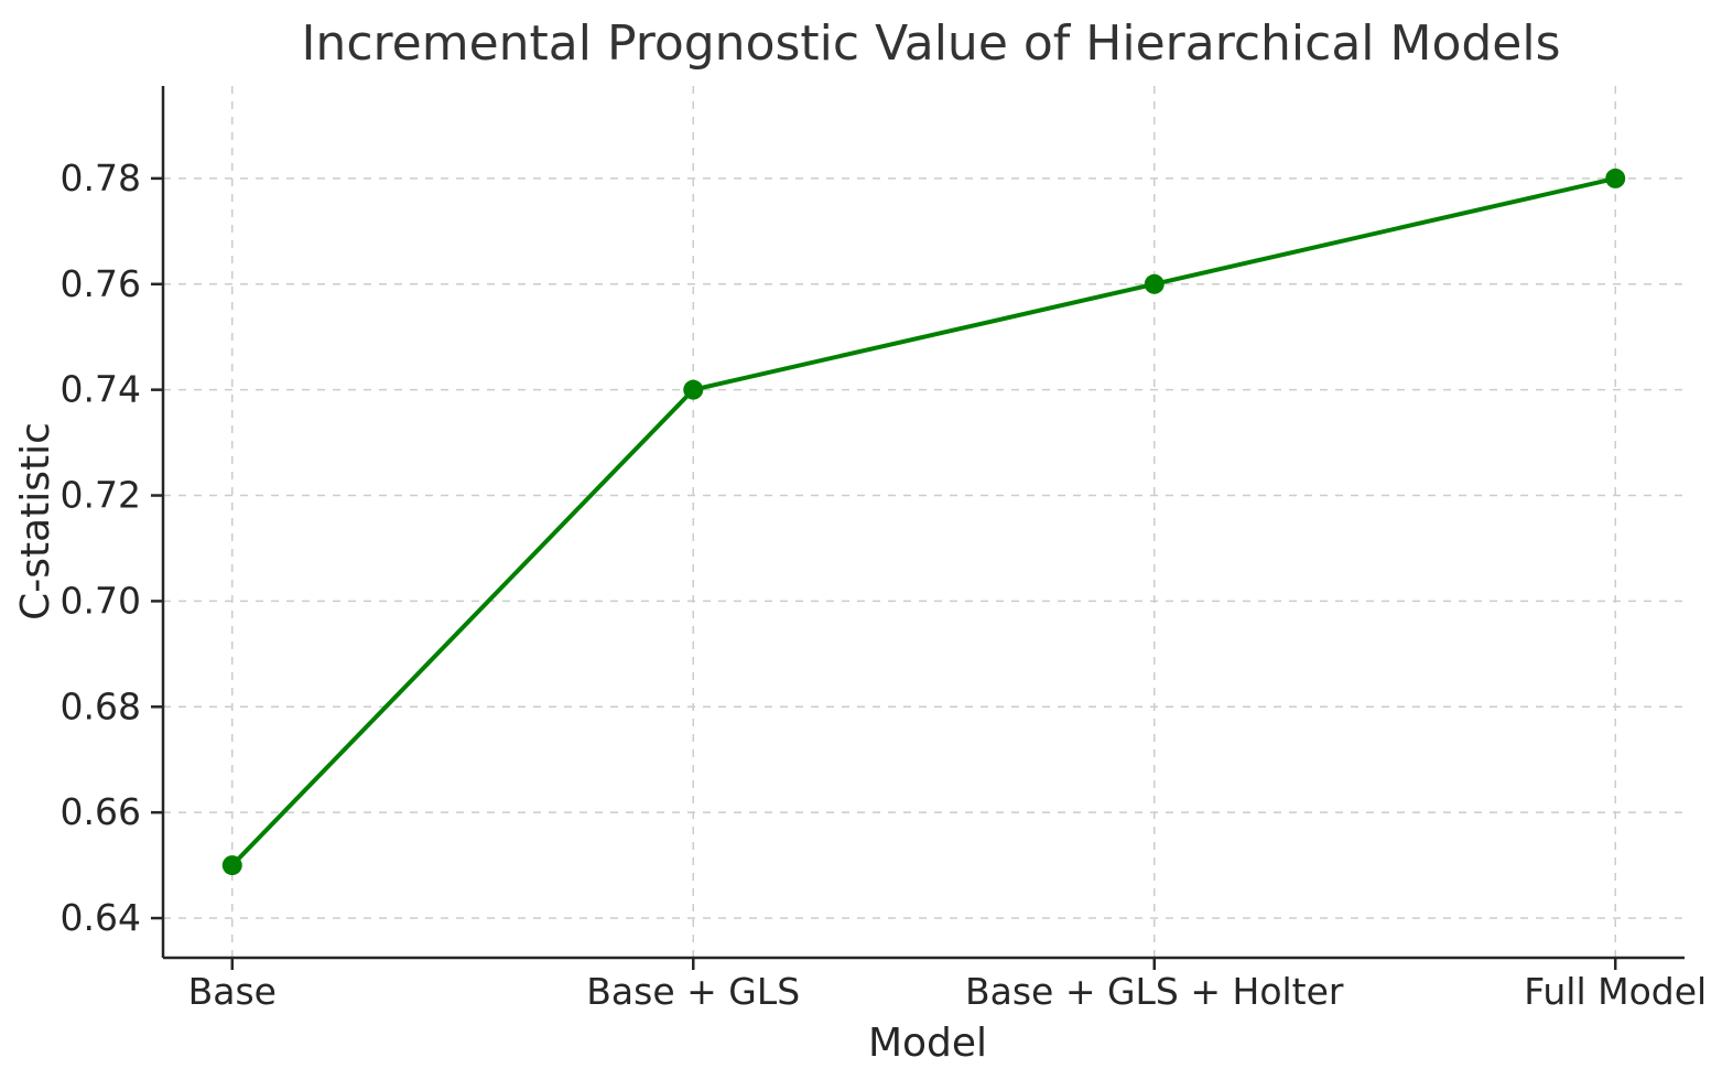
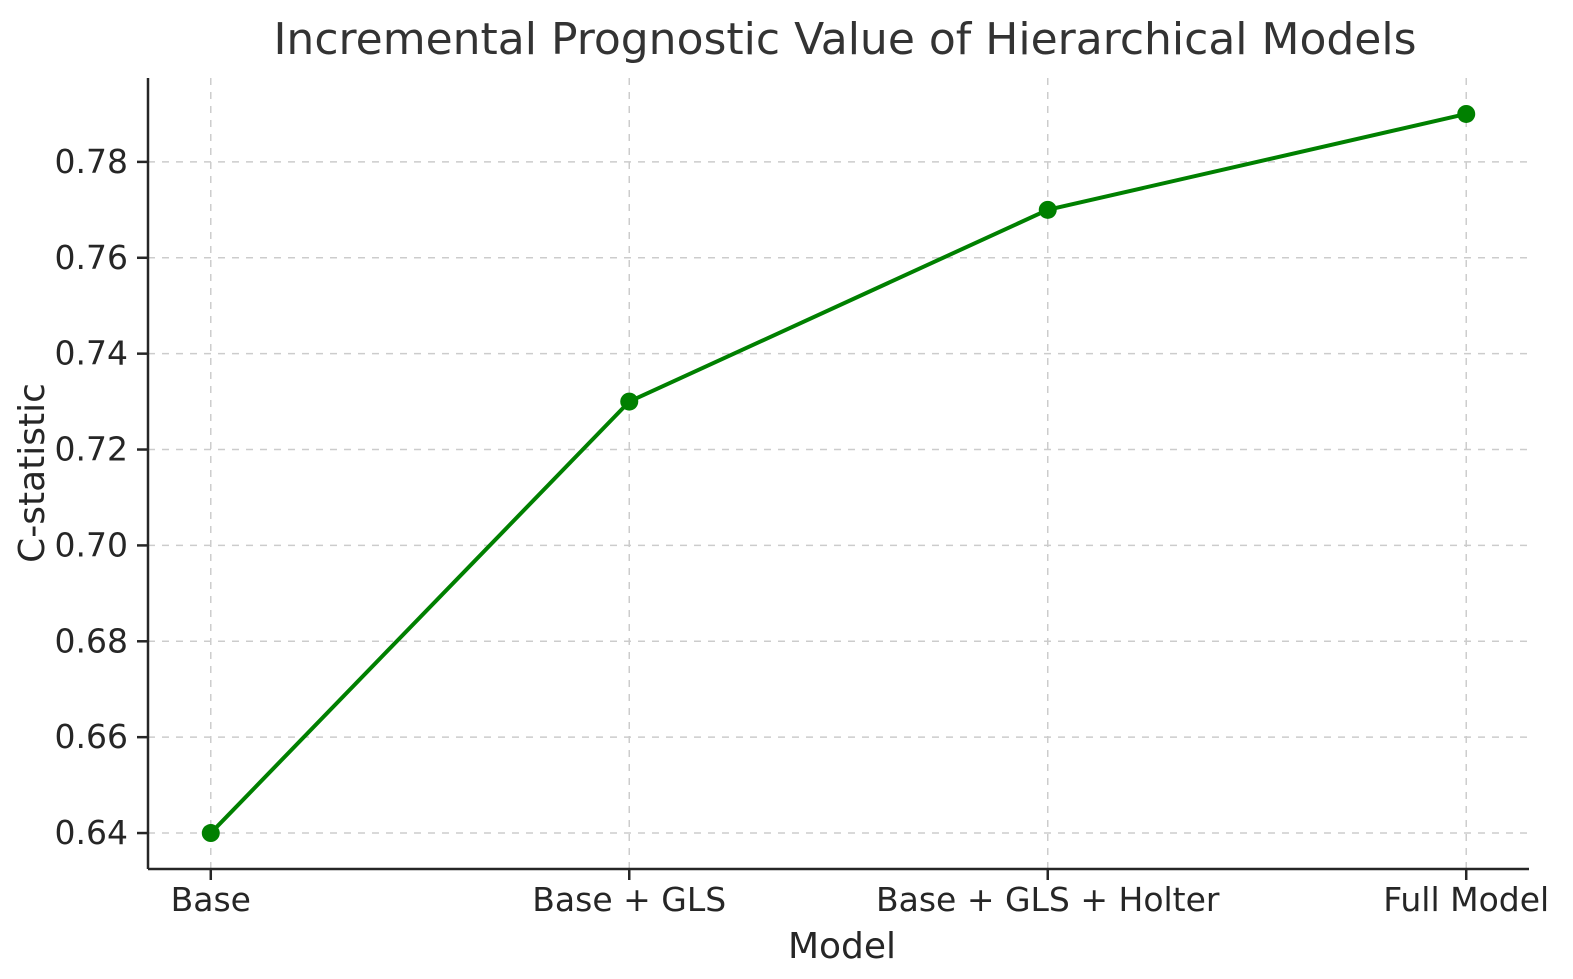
Base: 0.65 -> 0.64
Base + GLS: 0.74 -> 0.73
Base + GLS + Holter: 0.76 -> 0.77
Full Model: 0.78 -> 0.79
